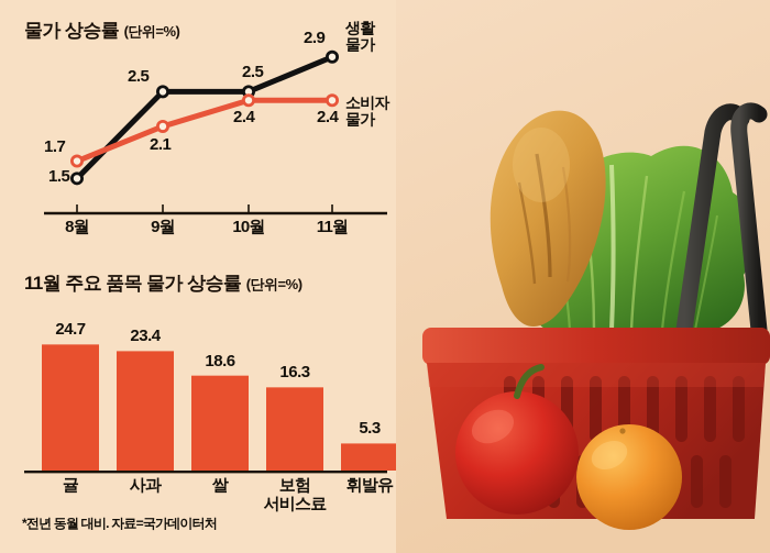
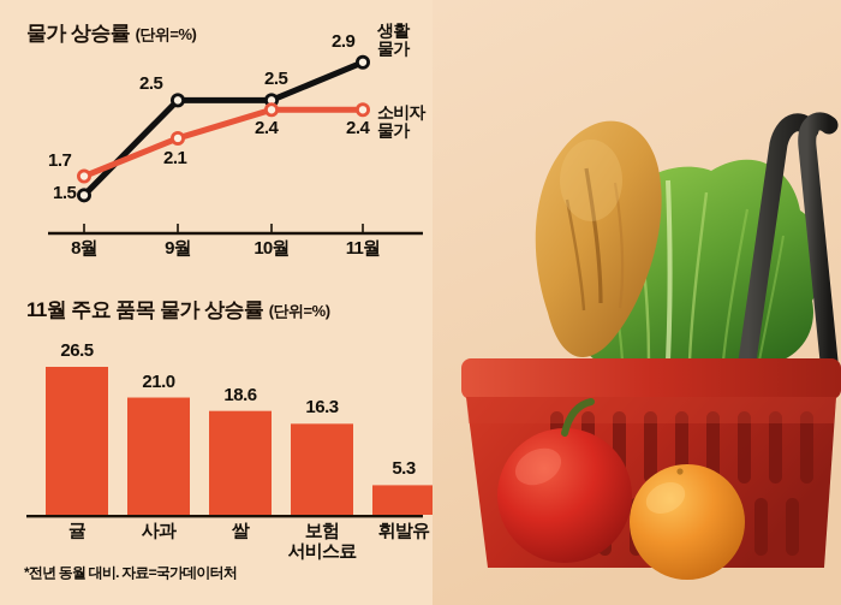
11월 주요 품목 물가 상승률 (단위=%)/귤: 24.7 -> 26.5
11월 주요 품목 물가 상승률 (단위=%)/사과: 23.4 -> 21.0
